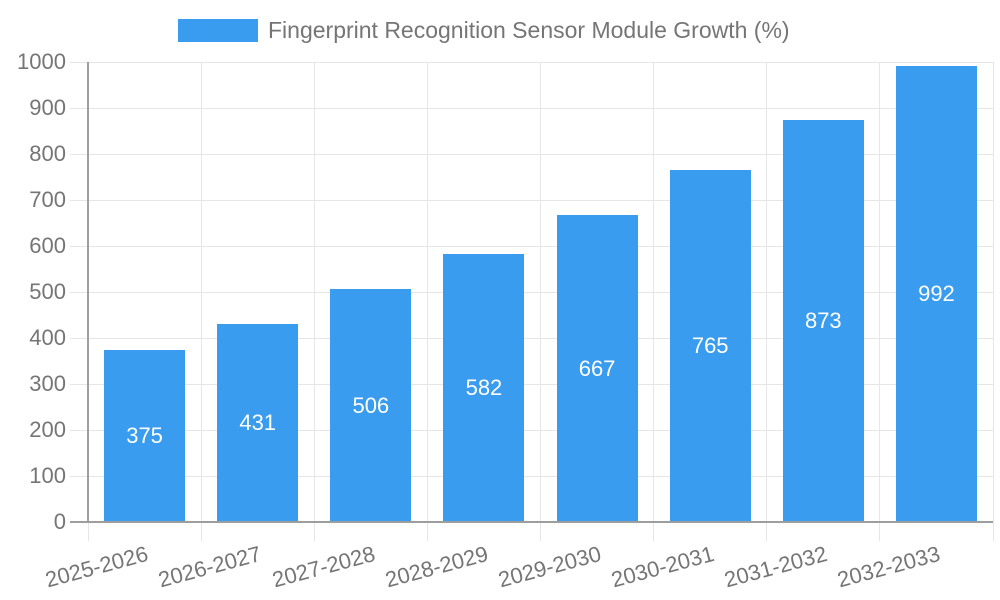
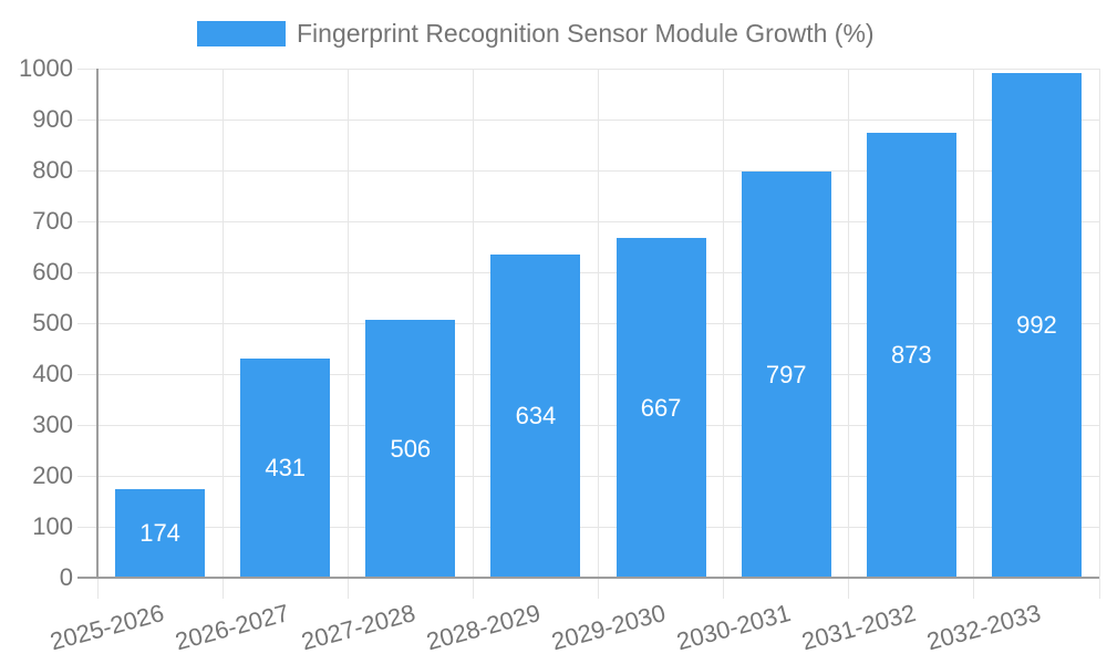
2025-2026: 375 -> 174
2028-2029: 582 -> 634
2030-2031: 765 -> 797
